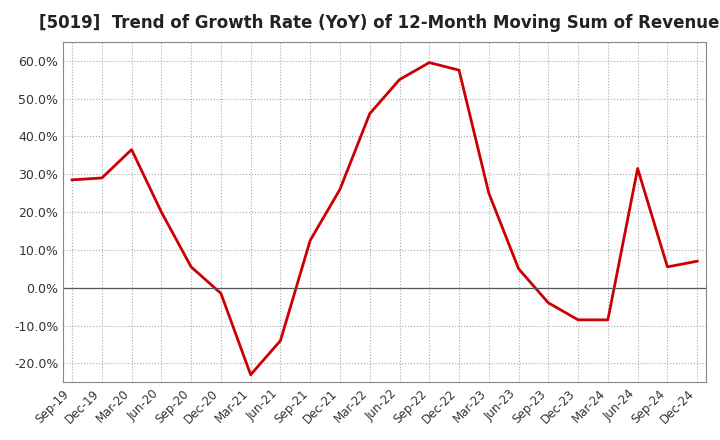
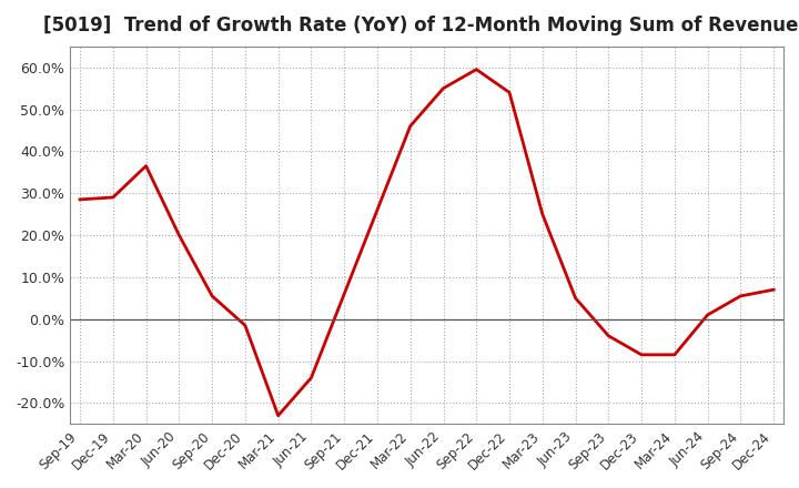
Sep-21: 12.5% -> 6.0%
Dec-22: 57.5% -> 54.0%
Jun-24: 31.5% -> 1.0%
